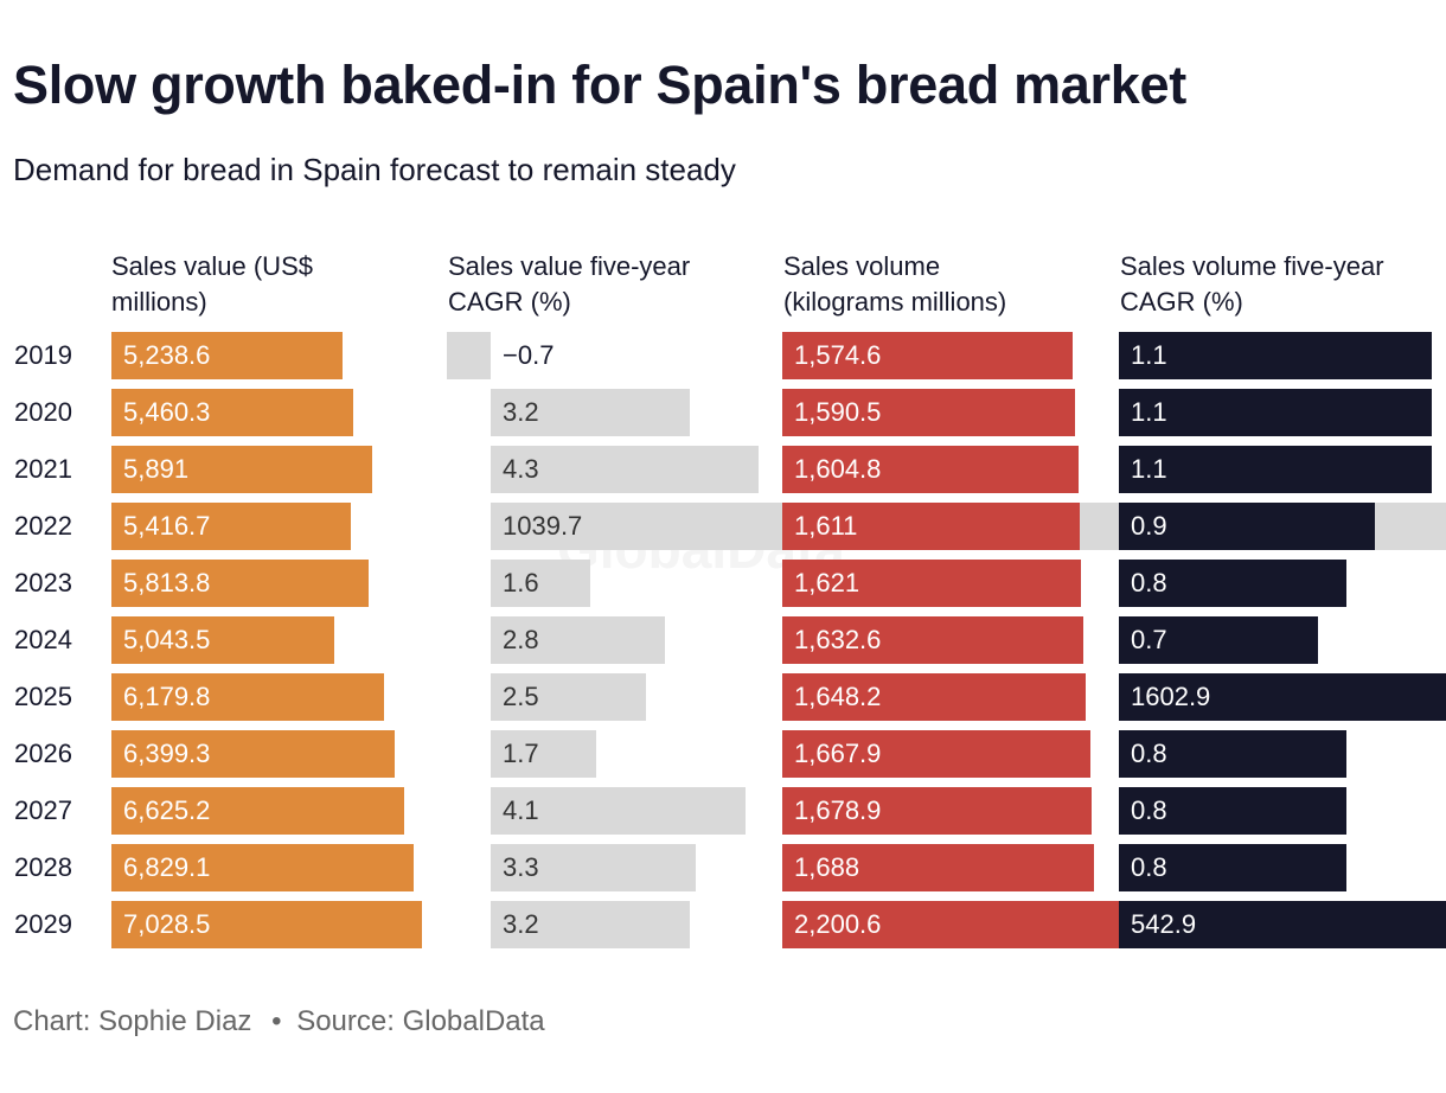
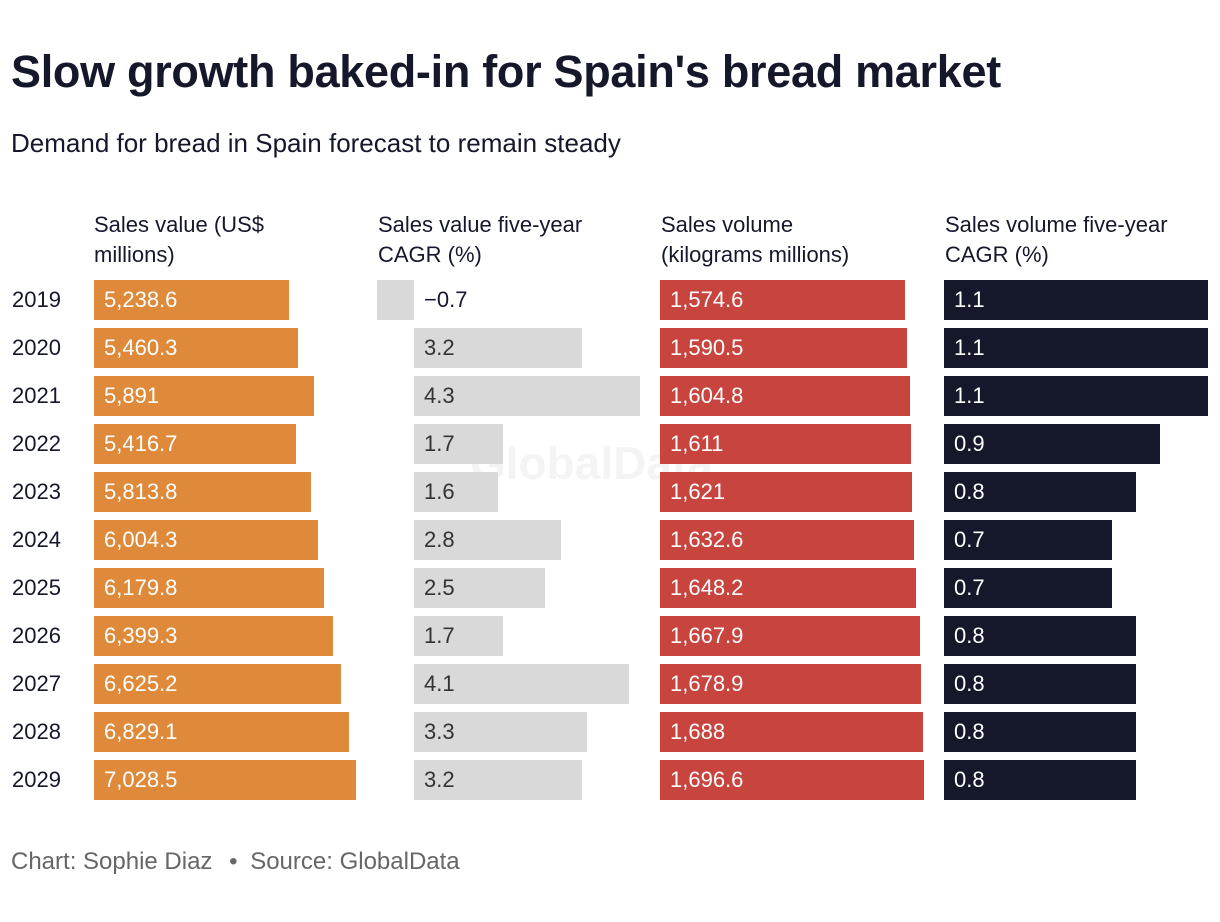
Sales value five-year CAGR (%)/2022: 1039.7 -> 1.7
Sales value (US$ millions)/2024: 5,043.5 -> 6,004.3
Sales volume five-year CAGR (%)/2025: 1602.9 -> 0.7
Sales volume (kilograms millions)/2029: 2,200.6 -> 1,696.6
Sales volume five-year CAGR (%)/2029: 542.9 -> 0.8
